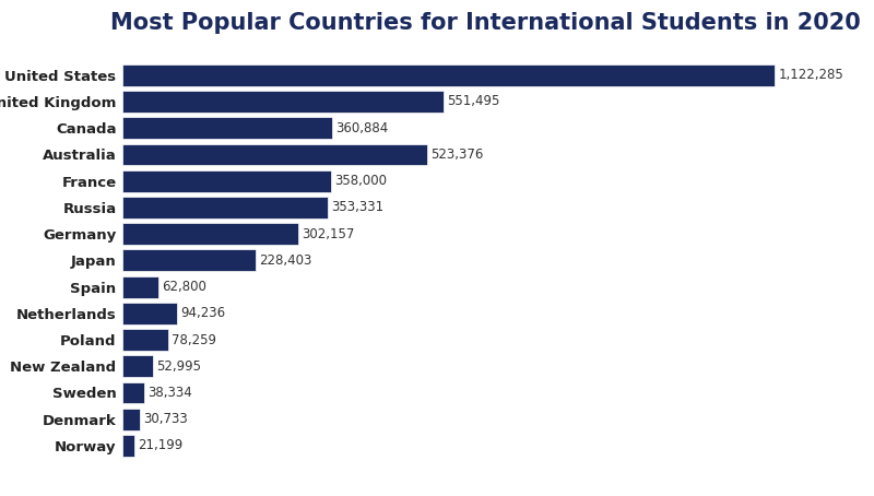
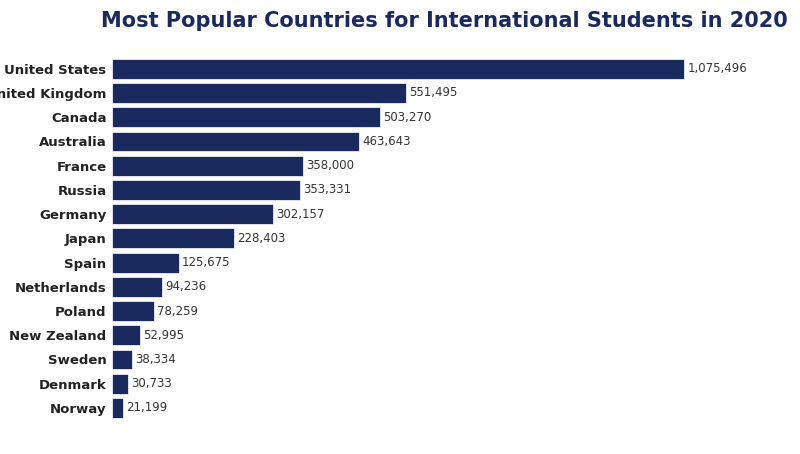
United States: 1,122,285 -> 1,075,496
Canada: 360,884 -> 503,270
Australia: 523,376 -> 463,643
Spain: 62,800 -> 125,675
